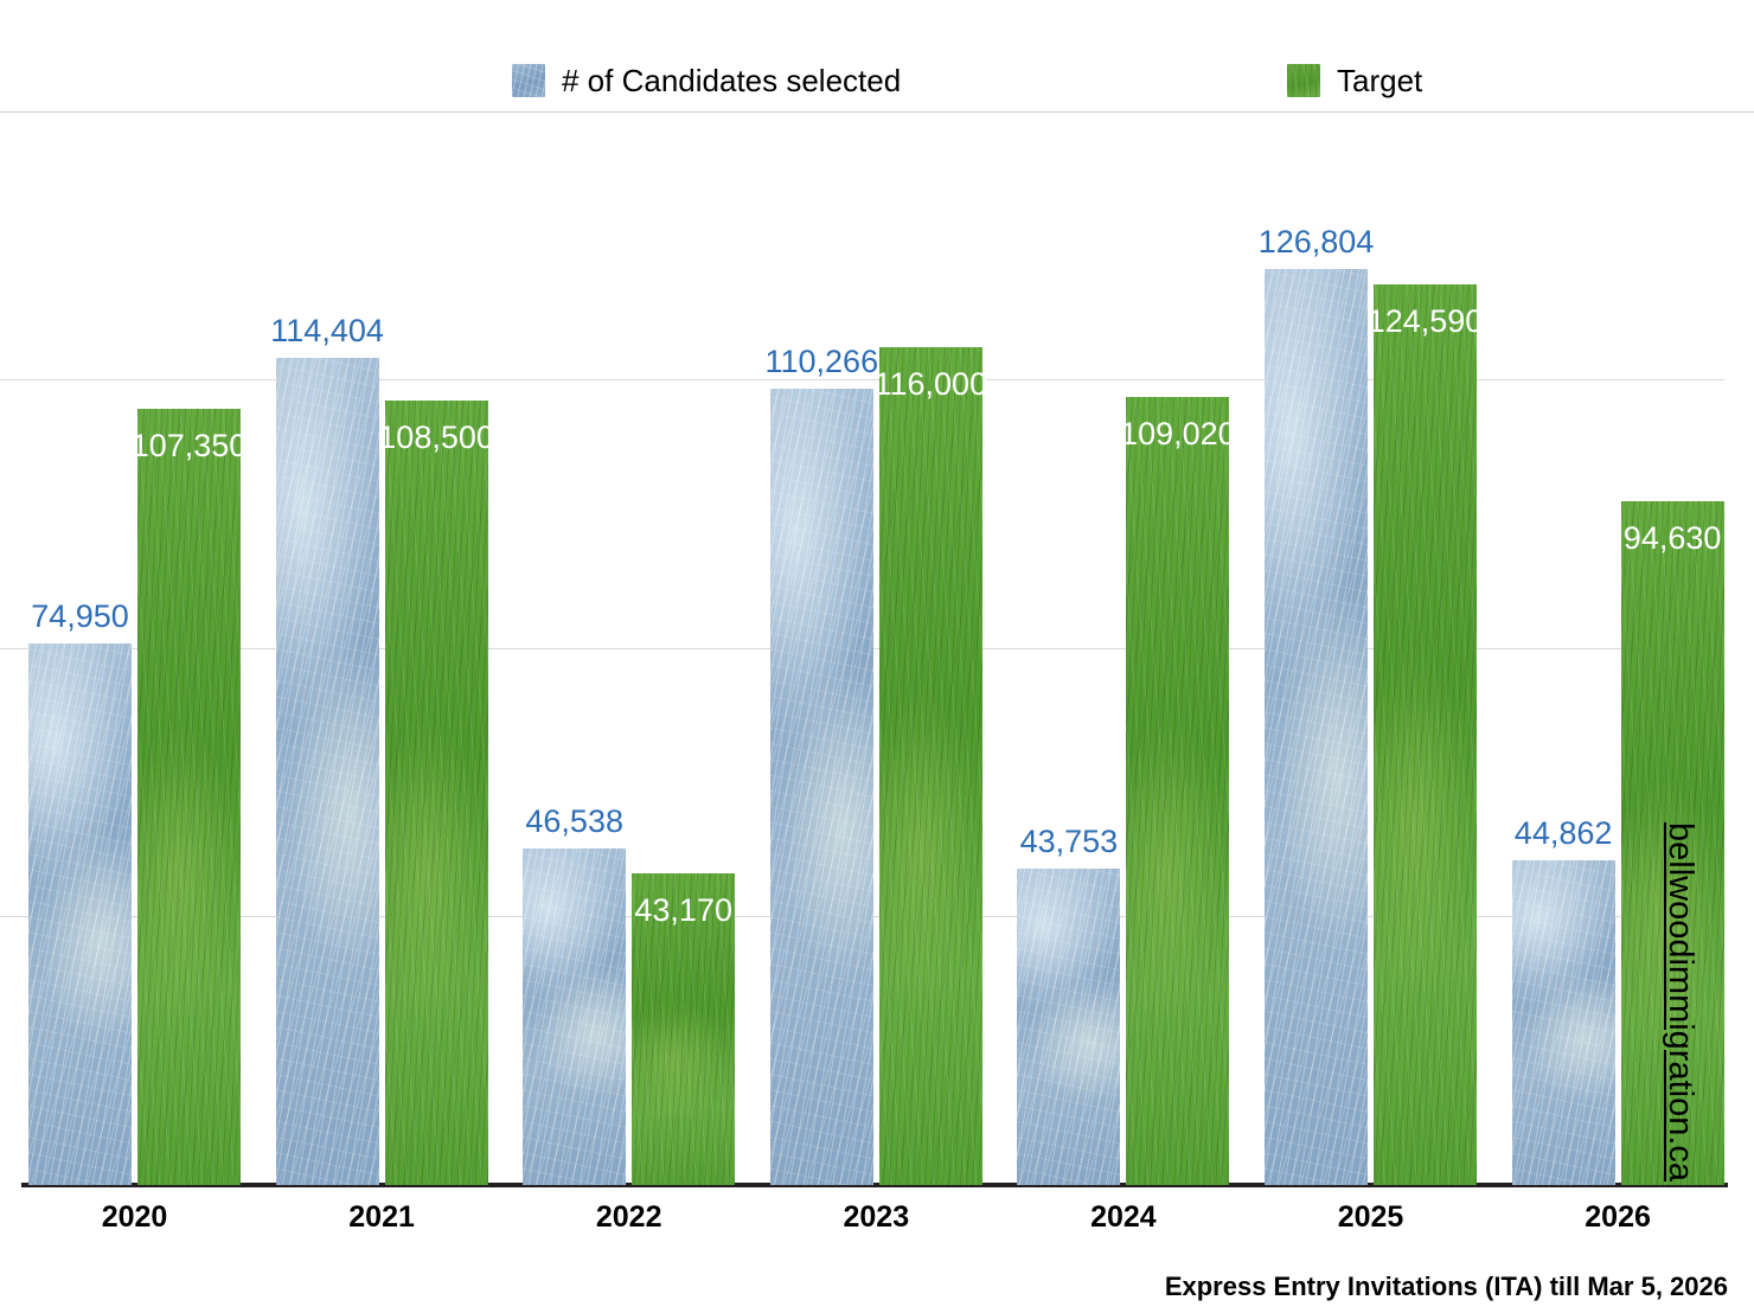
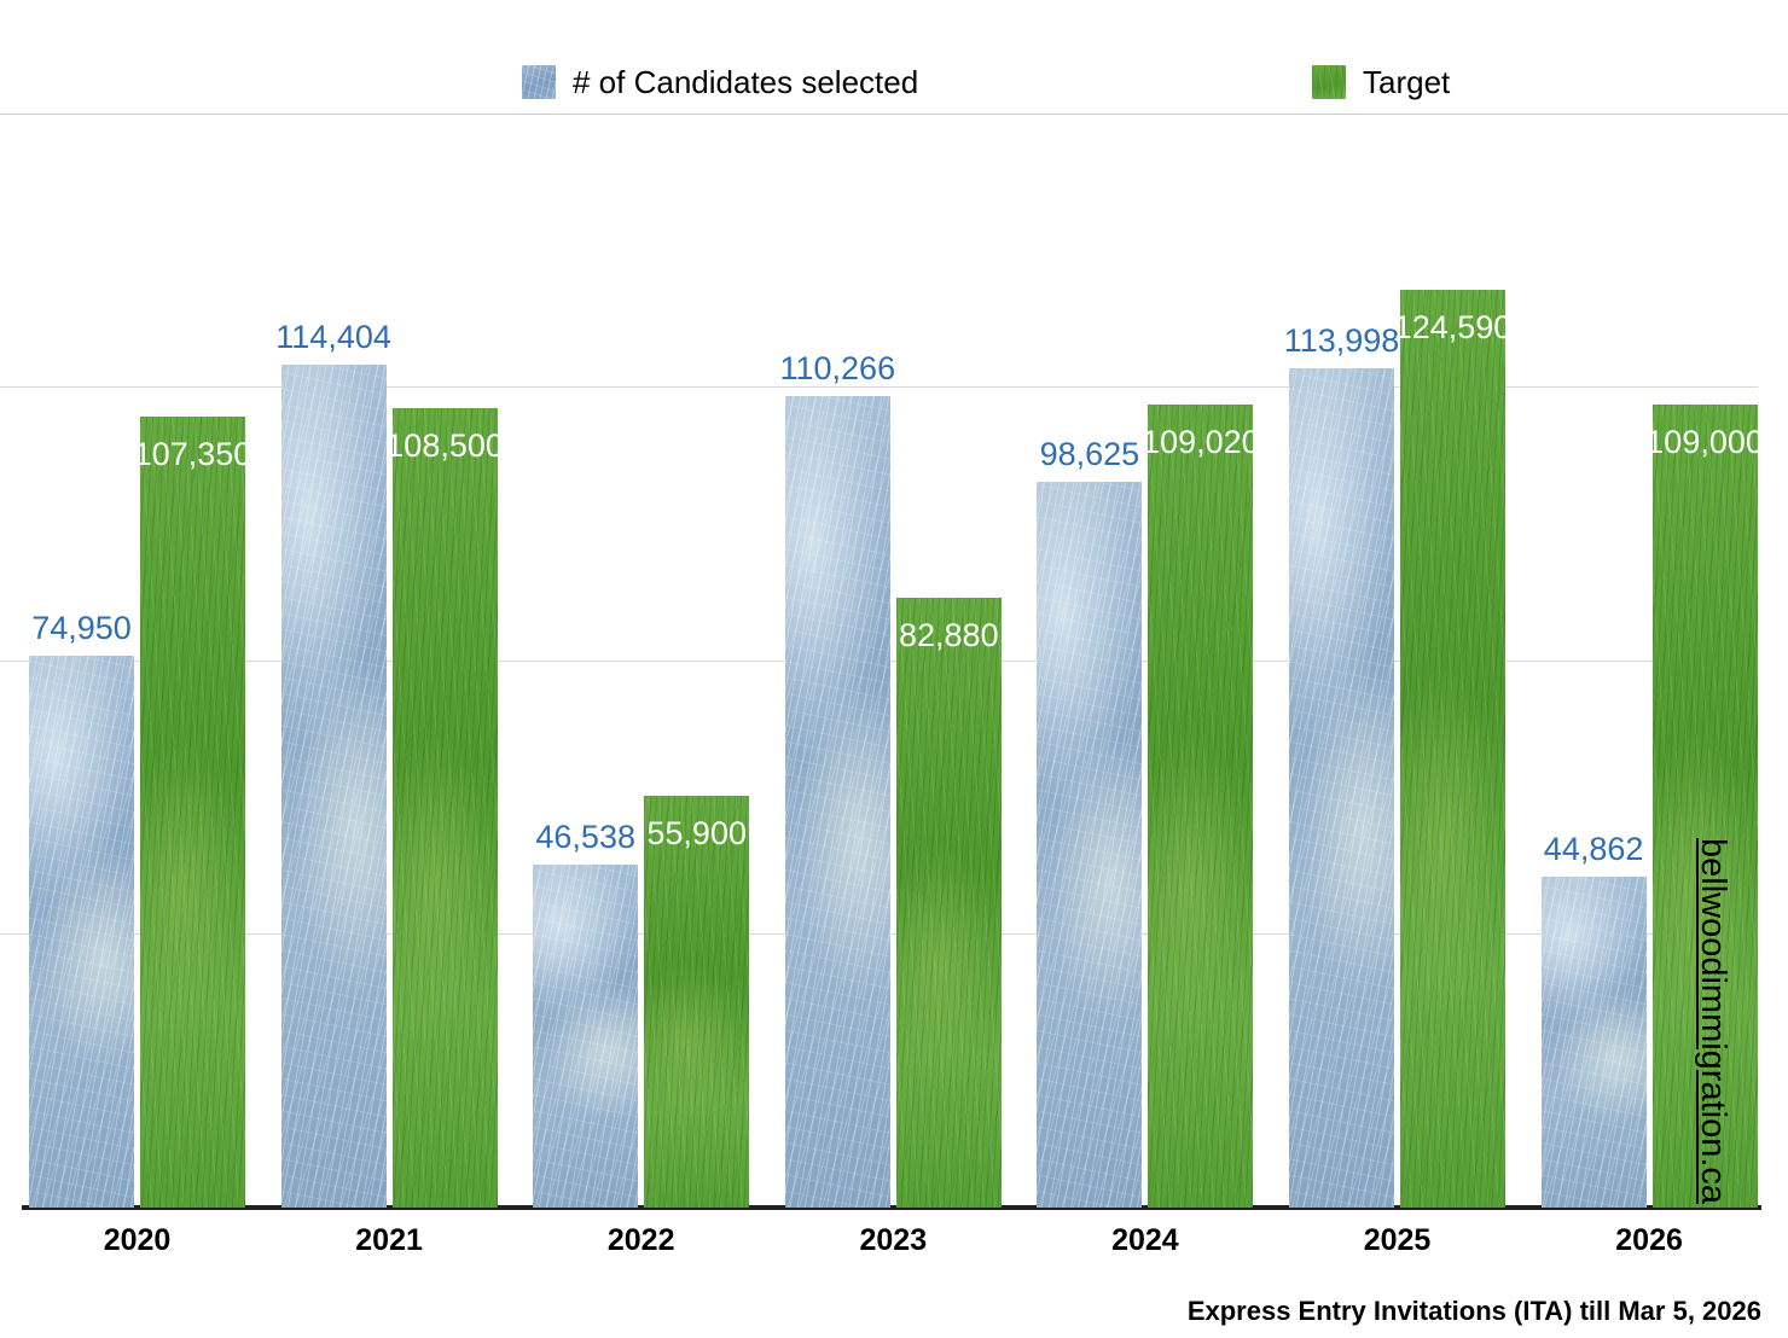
Target/2022: 43,170 -> 55,900
Target/2023: 116,000 -> 82,880
# of Candidates selected/2024: 43,753 -> 98,625
# of Candidates selected/2025: 126,804 -> 113,998
Target/2026: 94,630 -> 109,000
